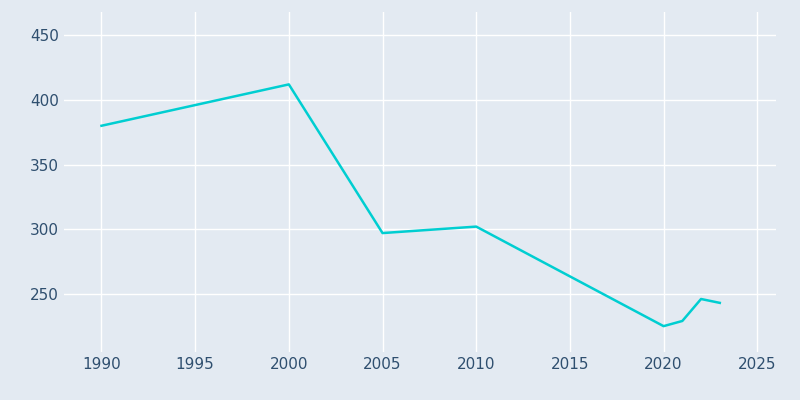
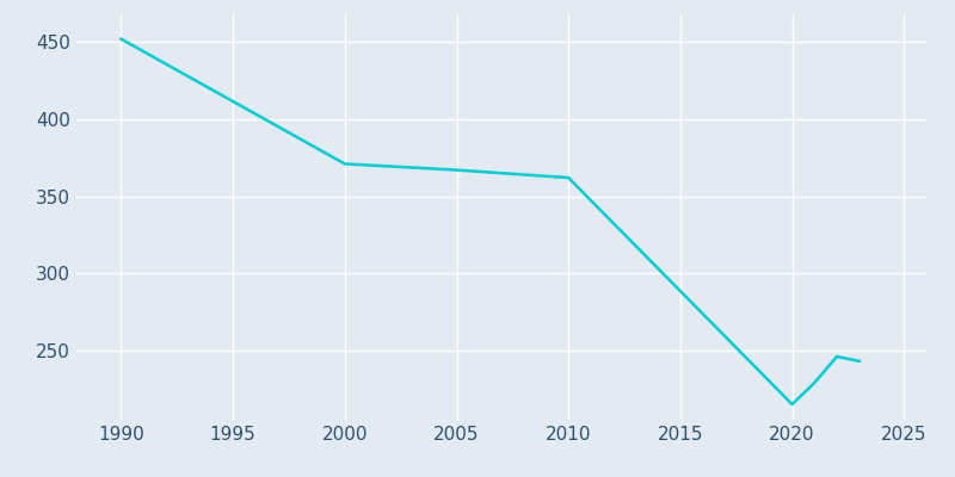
1990: 380 -> 452
2000: 412 -> 371
2005: 297 -> 367
2010: 302 -> 362
2020: 225 -> 215
